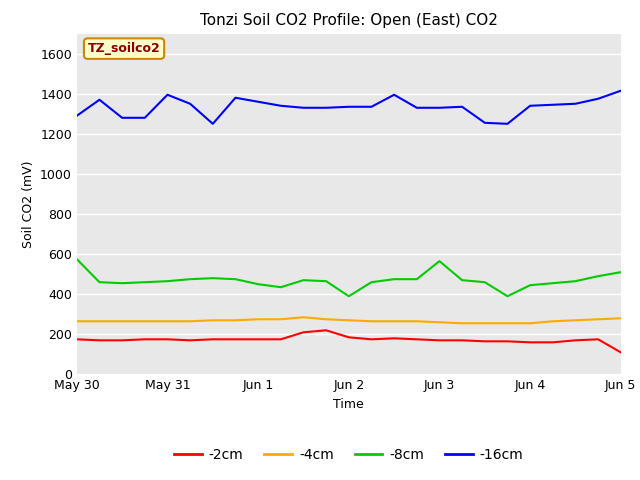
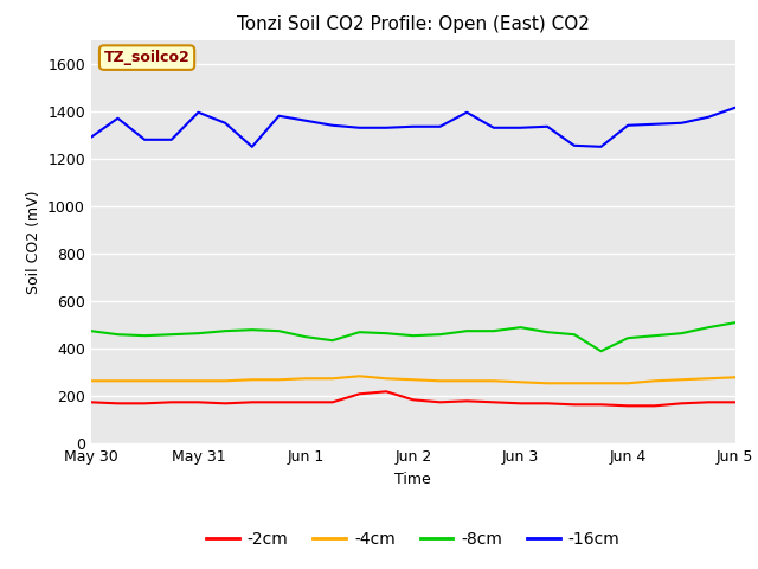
-8cm/May 30: 575 -> 475
-8cm/Jun 2: 390 -> 455
-8cm/Jun 3: 565 -> 490
-2cm/Jun 5: 110 -> 175
